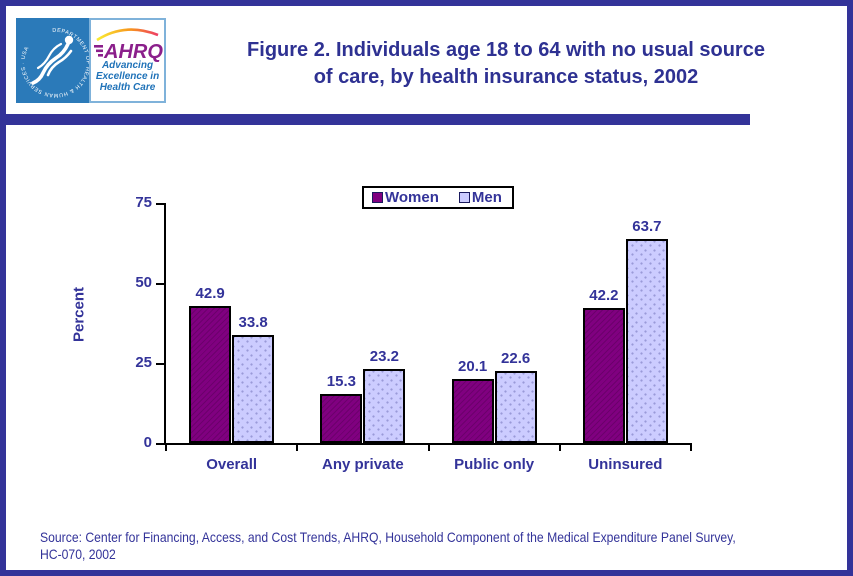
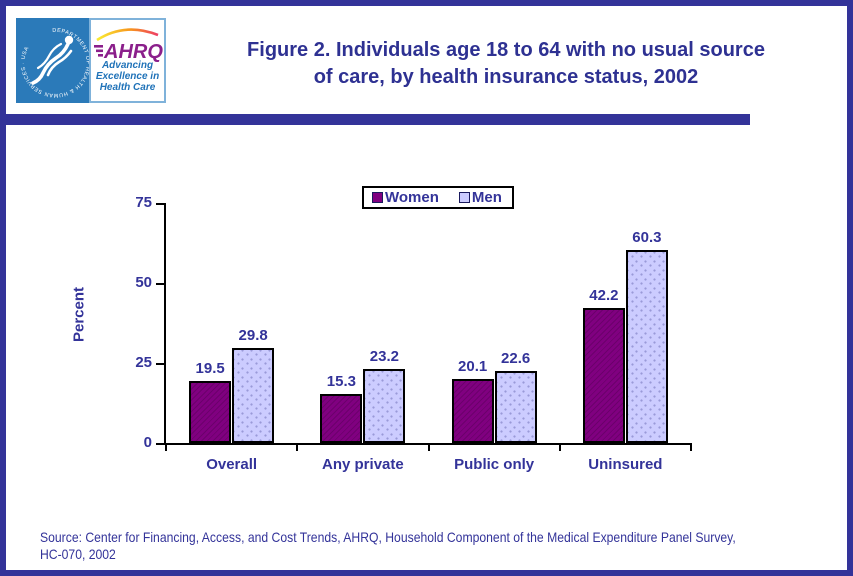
Women/Overall: 42.9 -> 19.5
Men/Overall: 33.8 -> 29.8
Men/Uninsured: 63.7 -> 60.3
